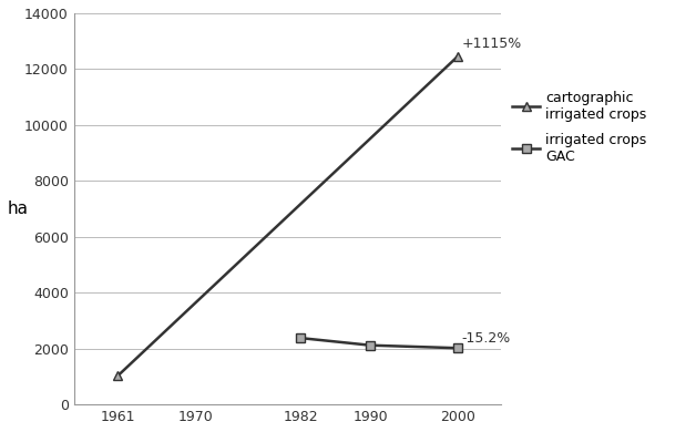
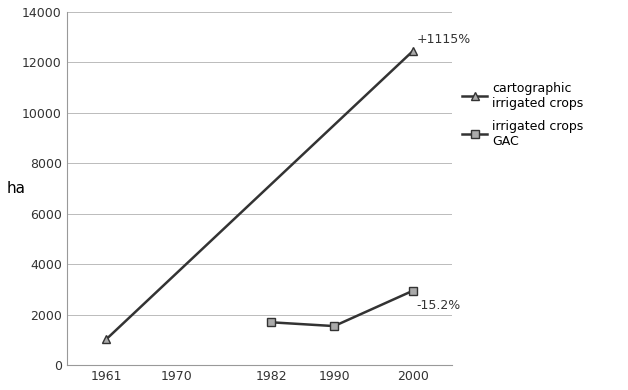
1982: 2380 -> 1700
1990: 2120 -> 1550
2000: 2020 -> 2950
